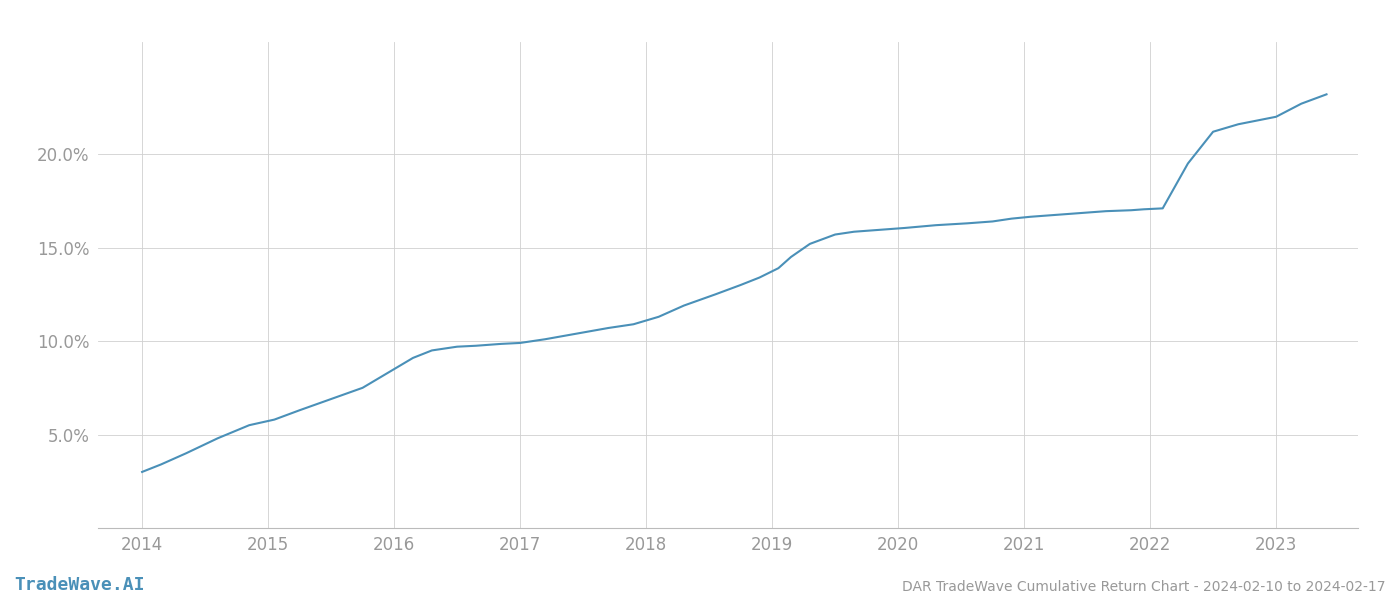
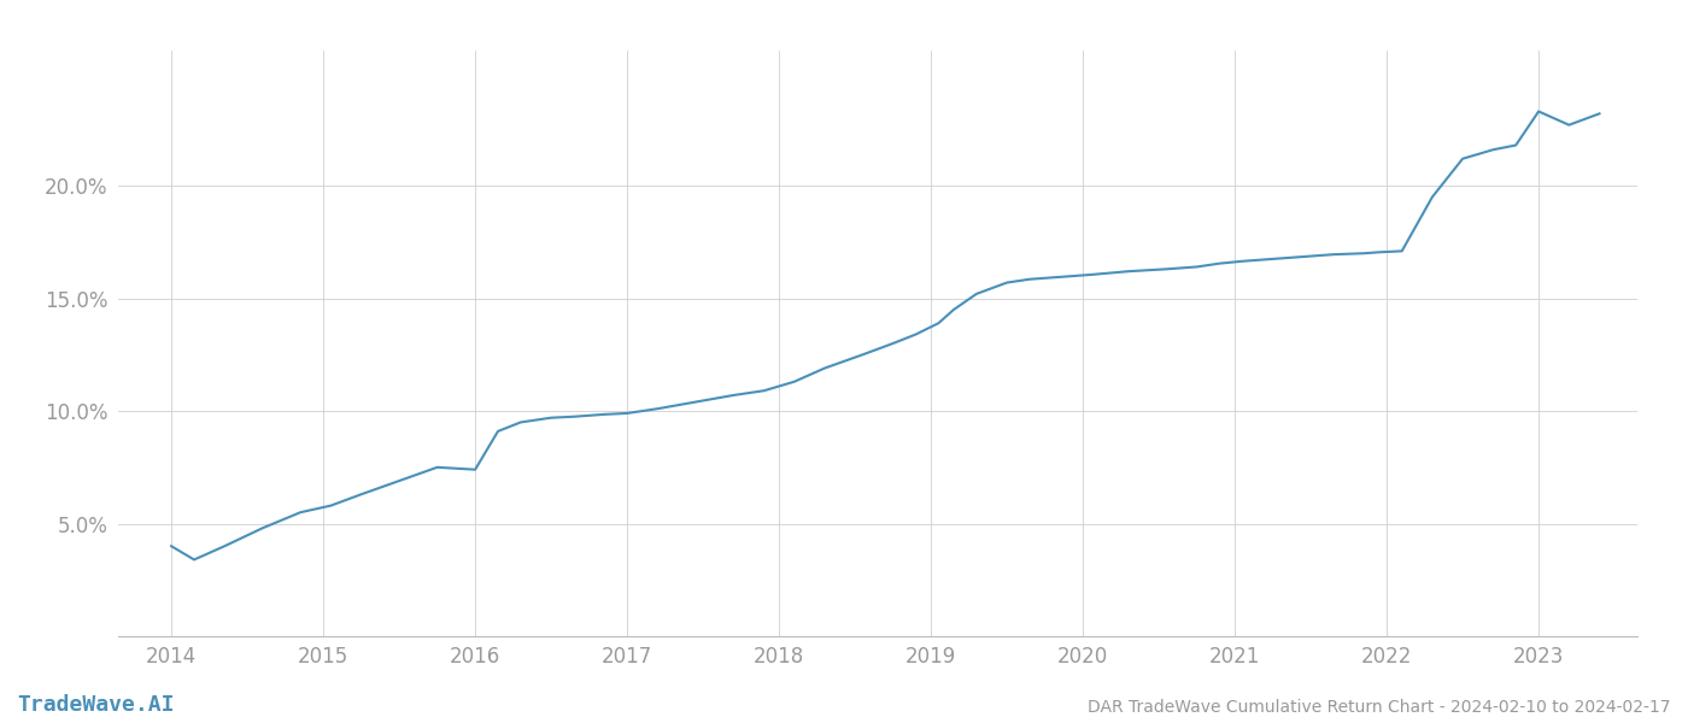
2014: 3.0% -> 4.0%
2016: 8.5% -> 7.4%
2023: 22.0% -> 23.3%
